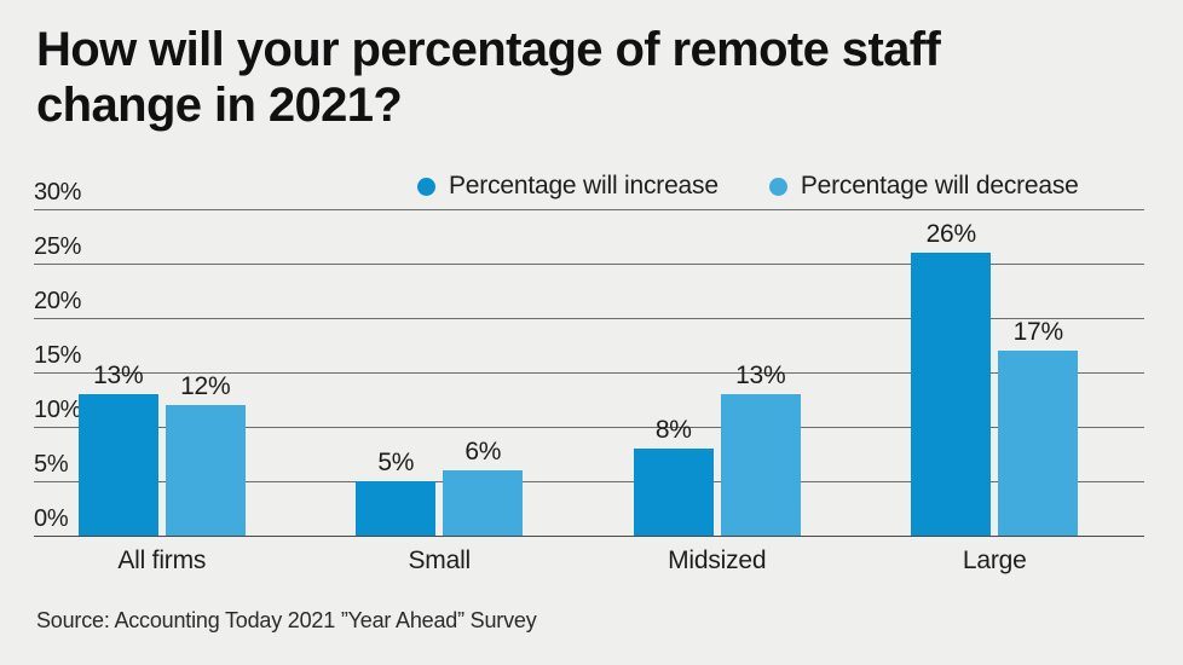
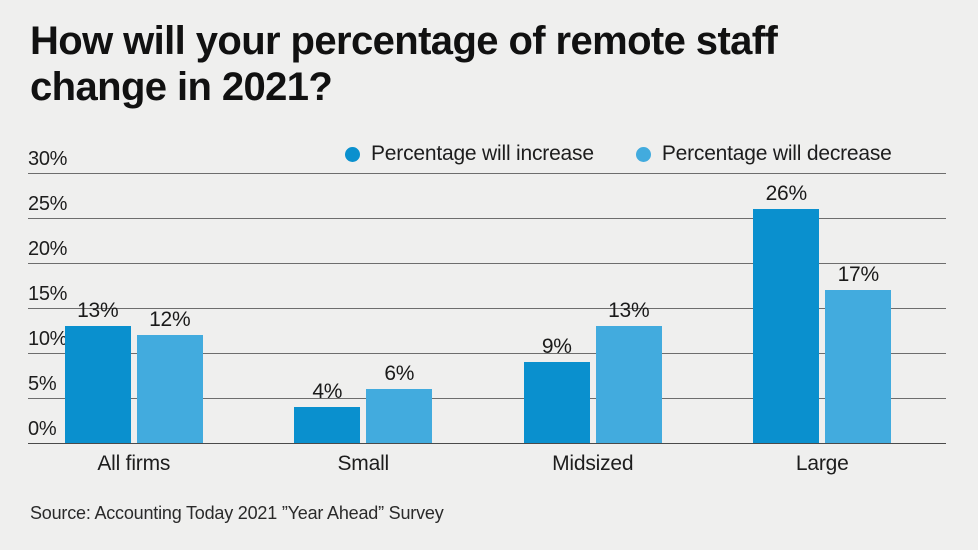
Percentage will increase/Small: 5% -> 4%
Percentage will increase/Midsized: 8% -> 9%
